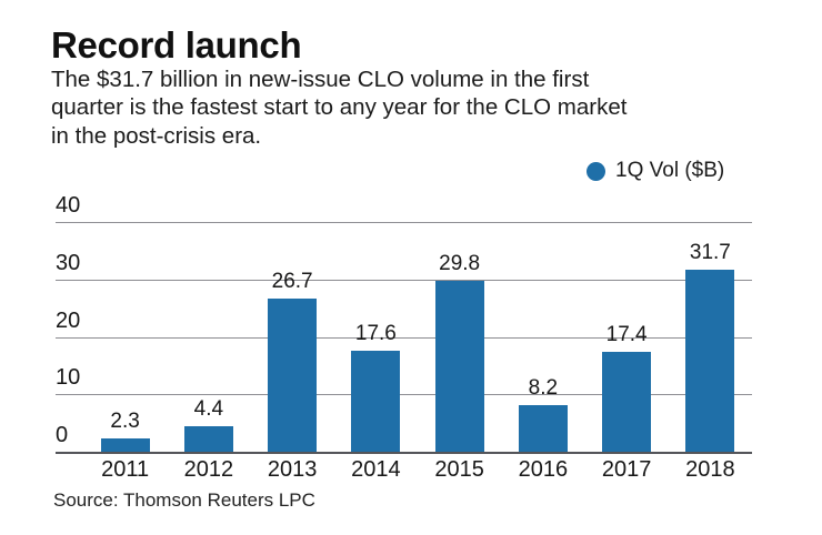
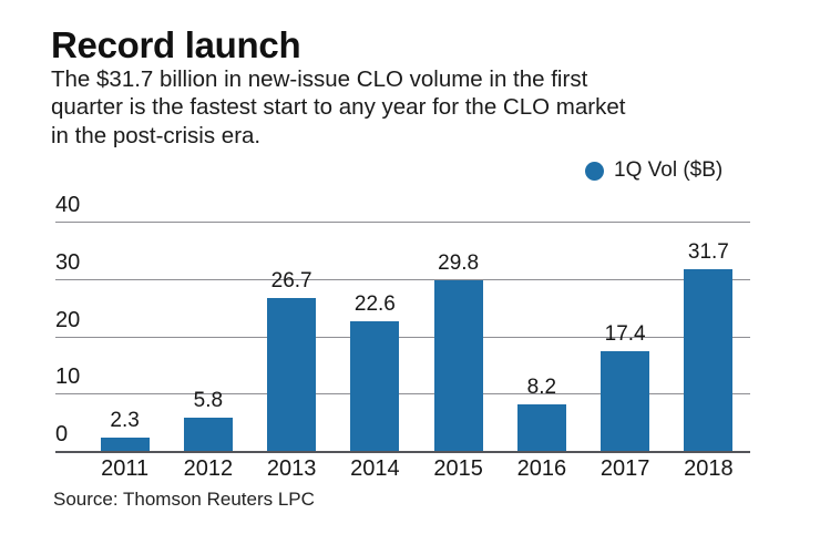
2012: 4.4 -> 5.8
2014: 17.6 -> 22.6
